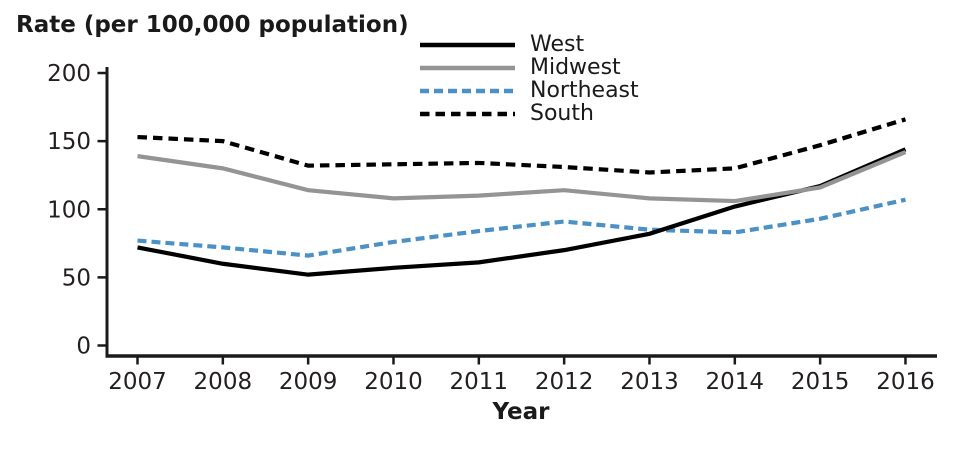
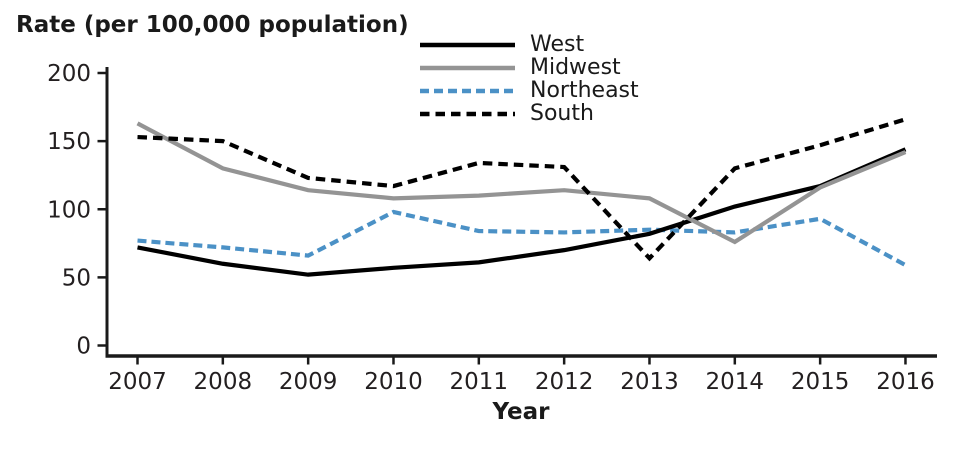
Midwest/2007: 139 -> 163
South/2009: 132 -> 123
Northeast/2010: 76 -> 98
South/2010: 133 -> 117
Northeast/2012: 91 -> 83
South/2013: 127 -> 64
Midwest/2014: 106 -> 76
Northeast/2016: 107 -> 59
